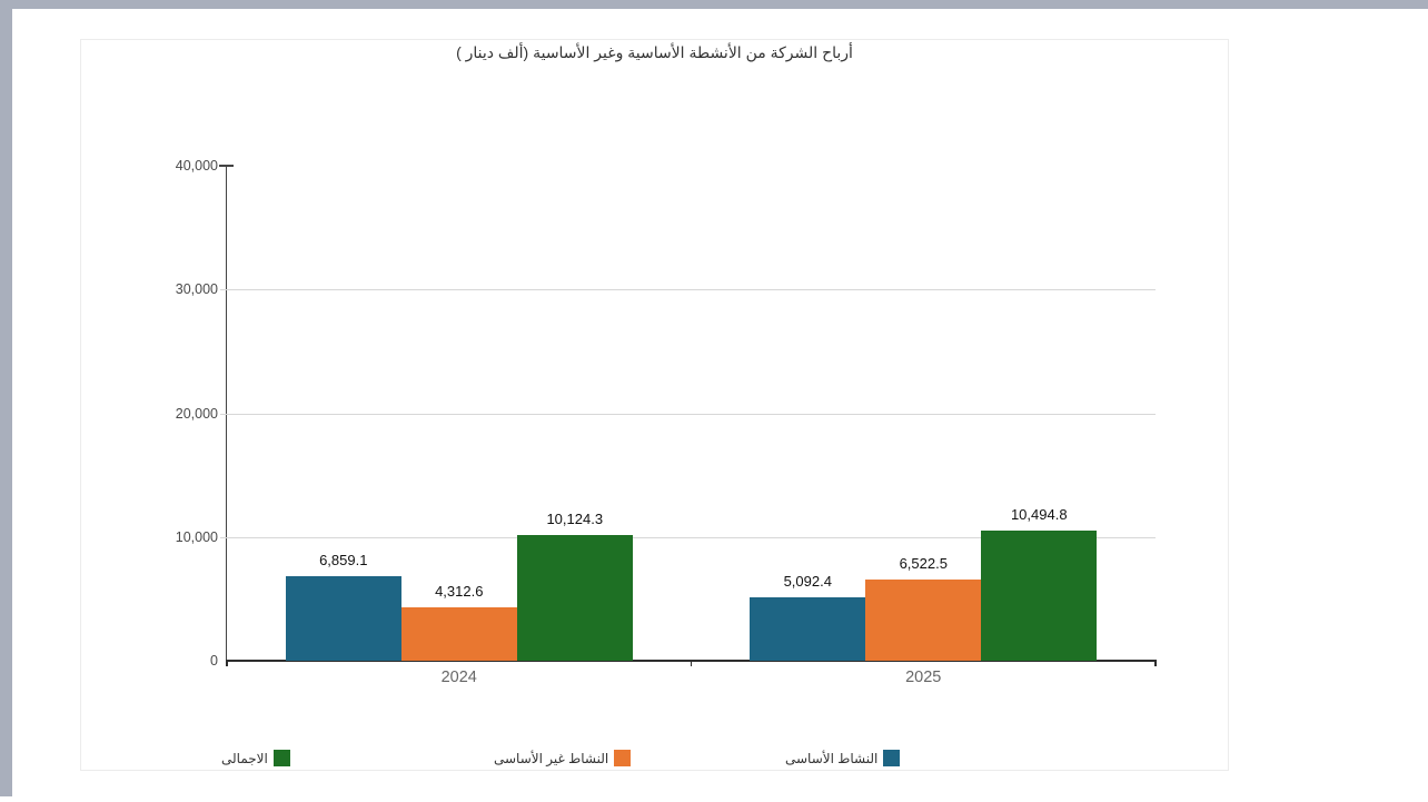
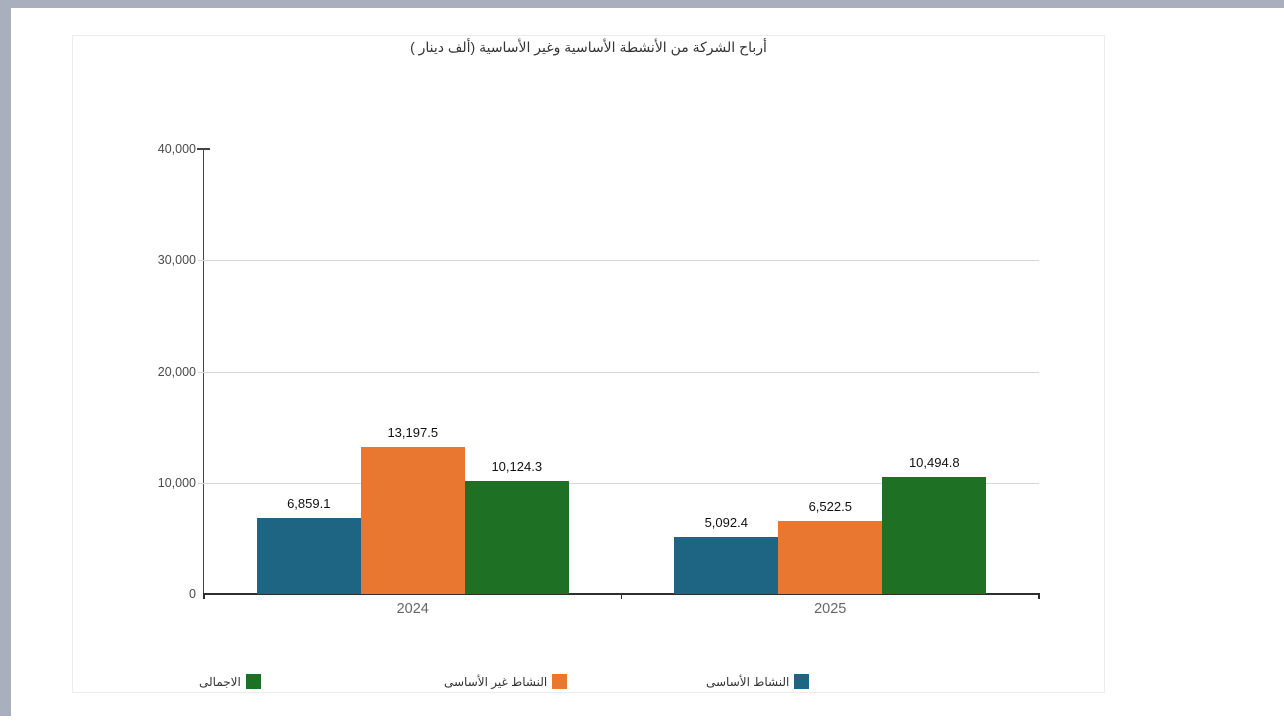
النشاط غير الأساسى/2024: 4,312.6 -> 13,197.5
